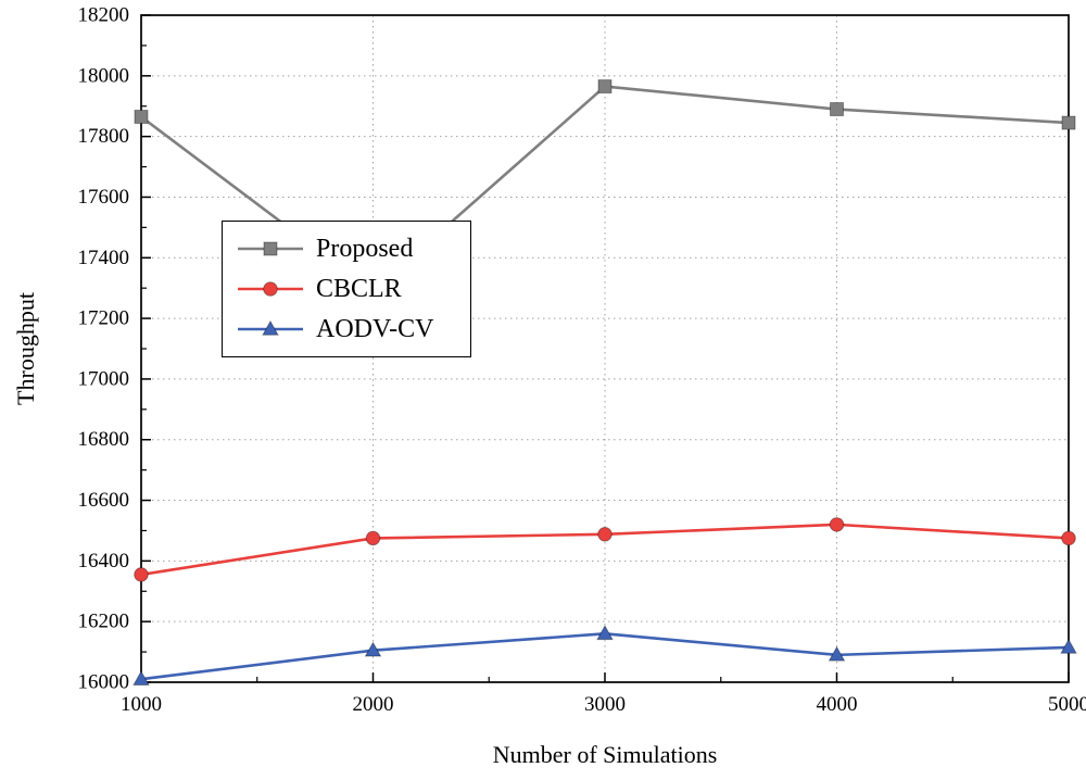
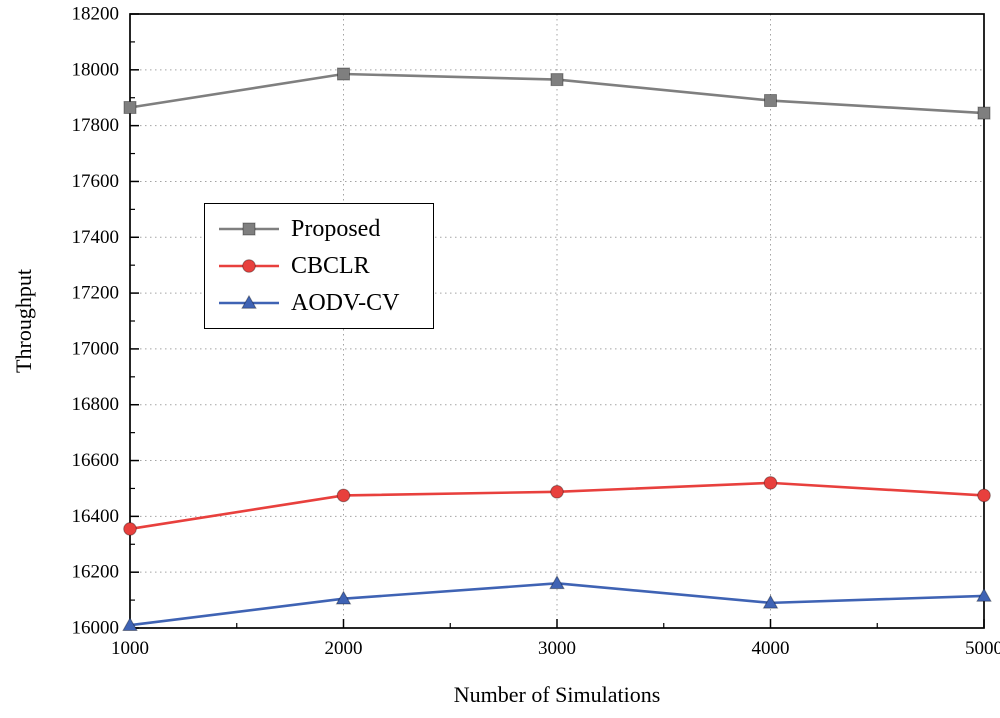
Proposed/2000: 17290 -> 17980
